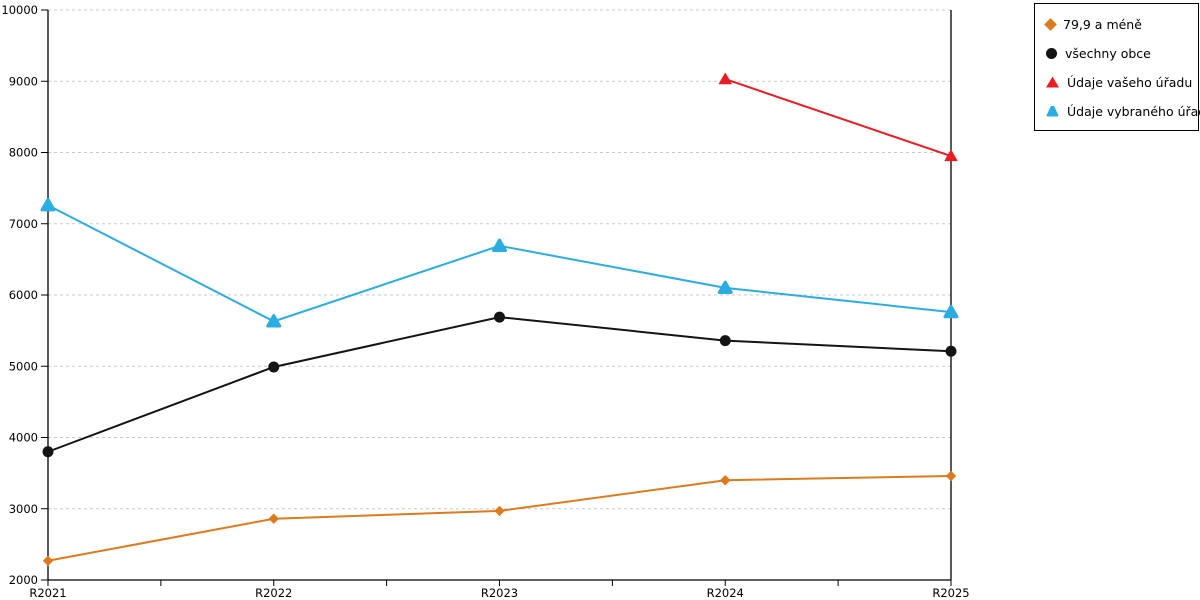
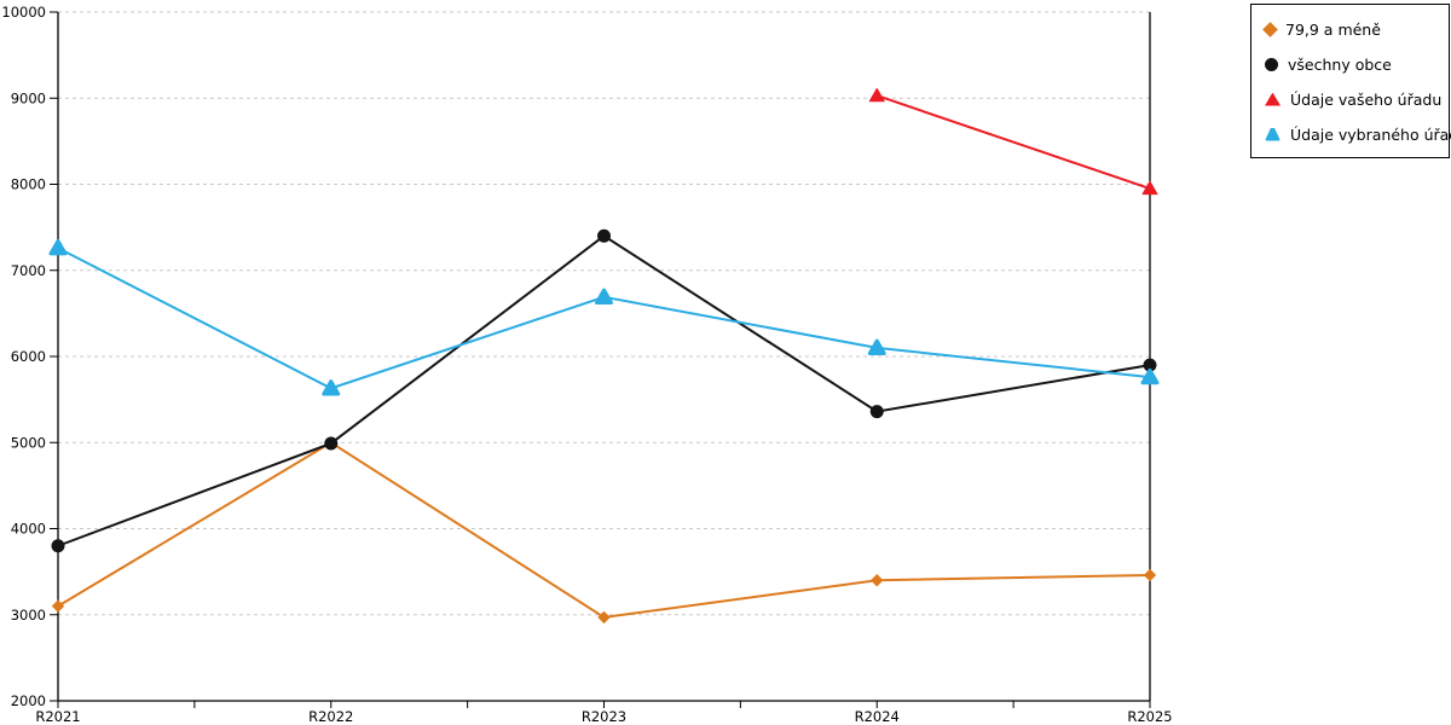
79,9 a méně/R2021: 2300 -> 3100
79,9 a méně/R2022: 2900 -> 5000
všechny obce/R2023: 5700 -> 7400
všechny obce/R2025: 5200 -> 5900
